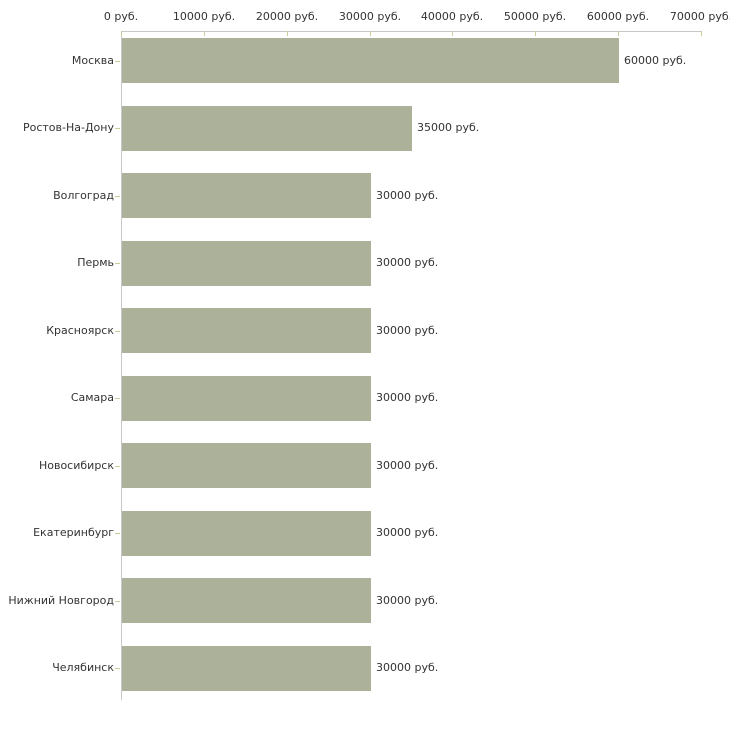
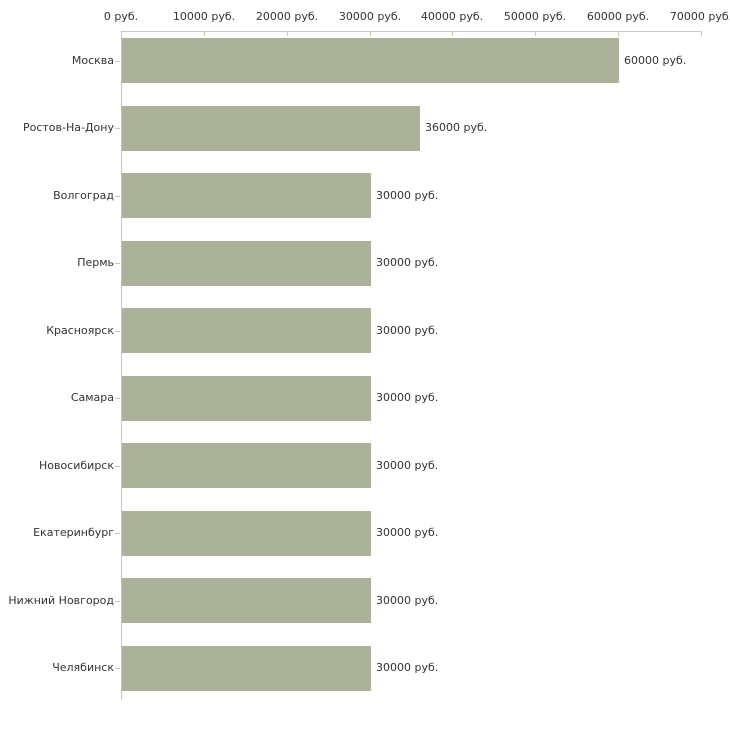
Ростов-На-Дону: 35000 -> 36000
